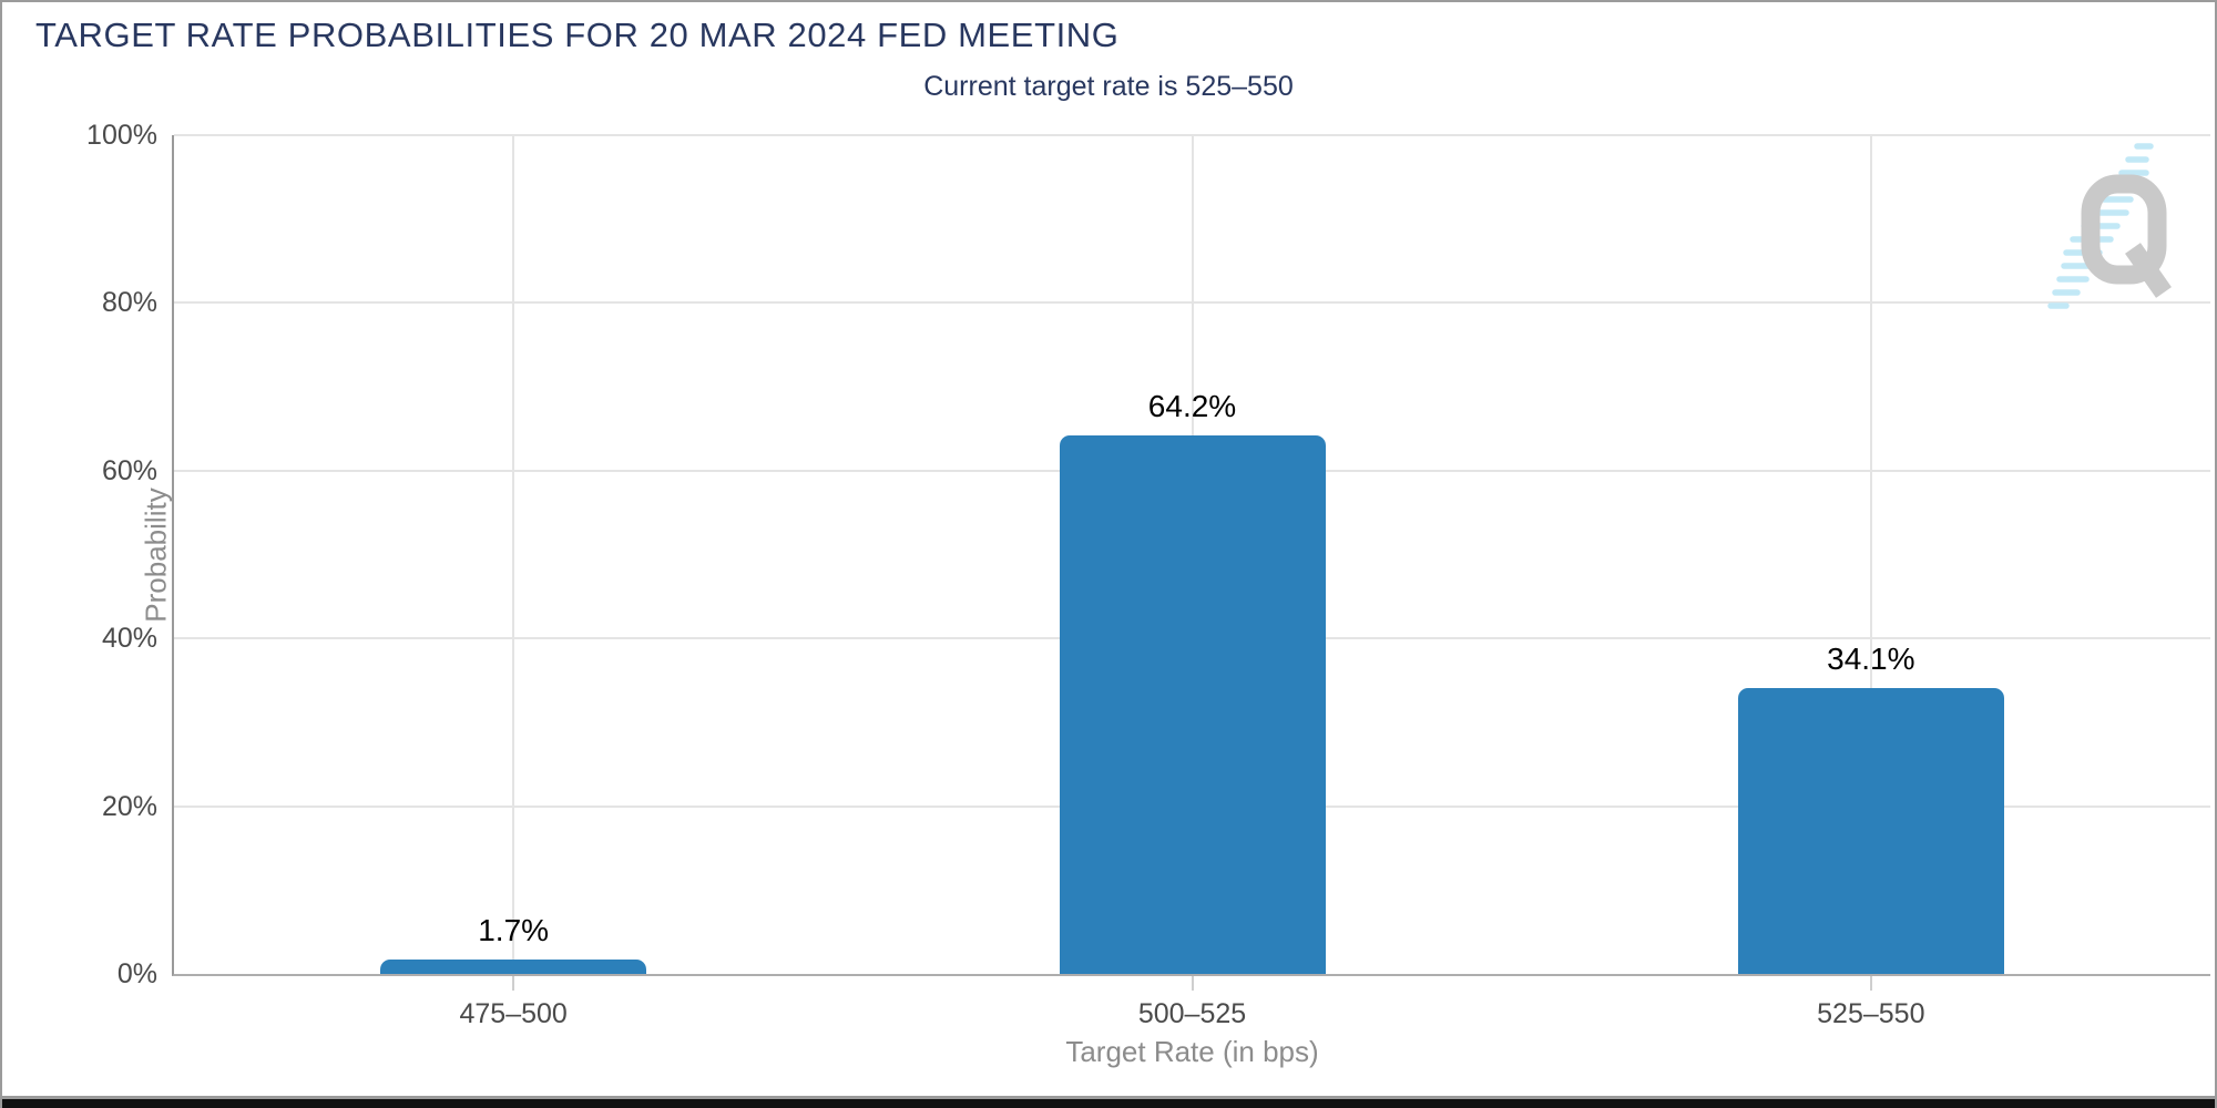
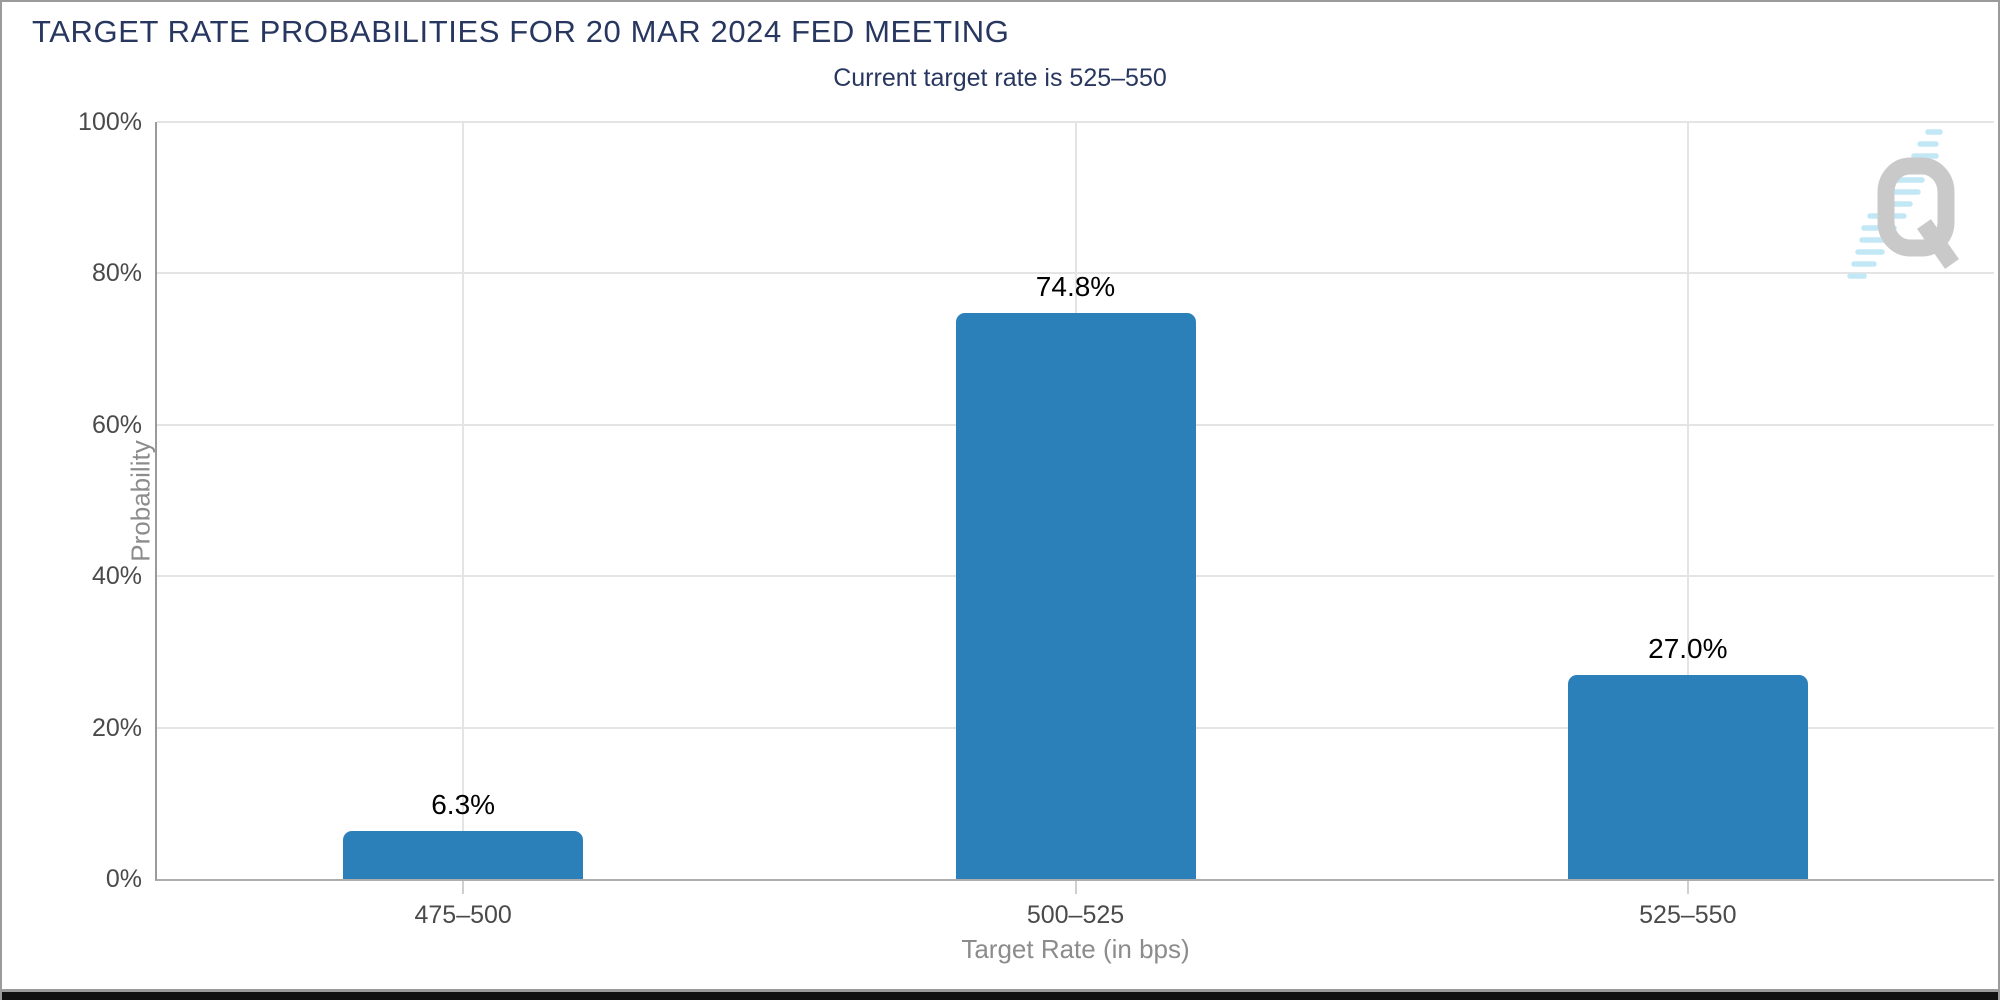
475–500: 1.7% -> 6.3%
500–525: 64.2% -> 74.8%
525–550: 34.1% -> 27.0%
